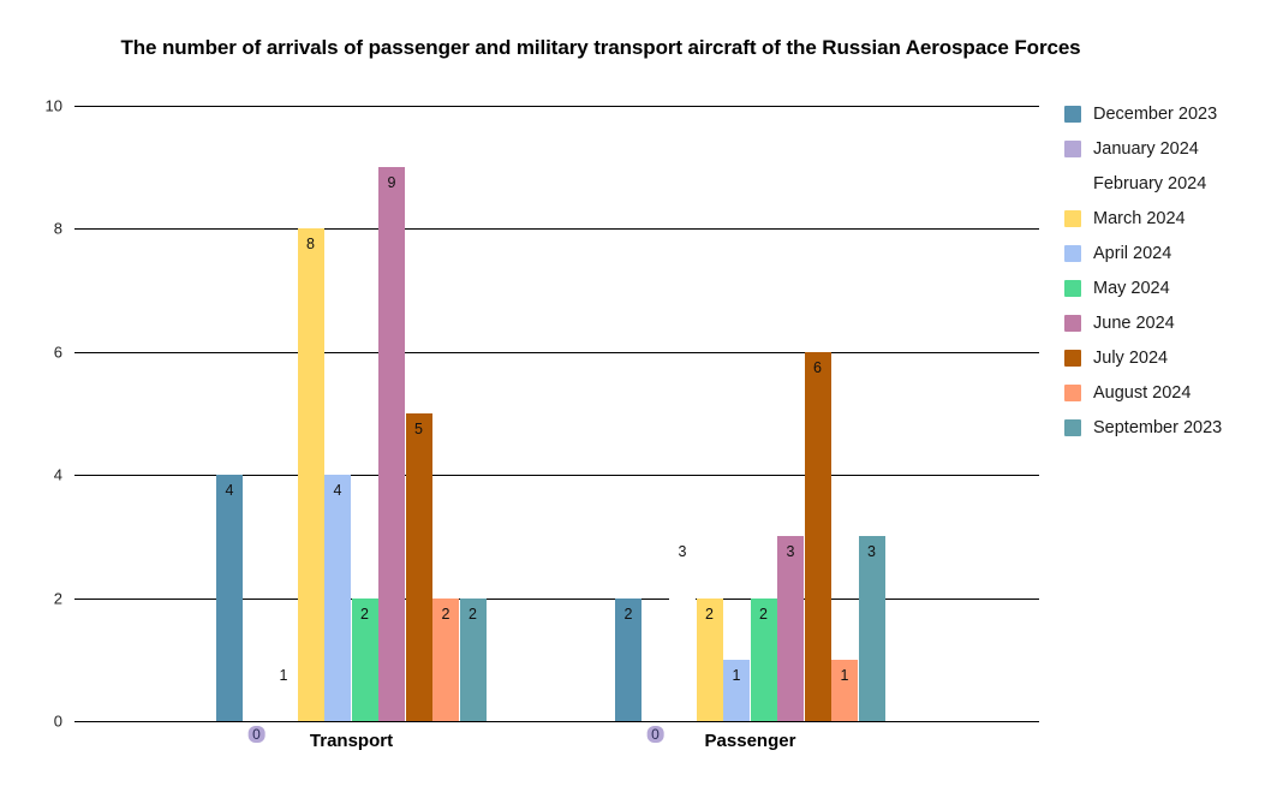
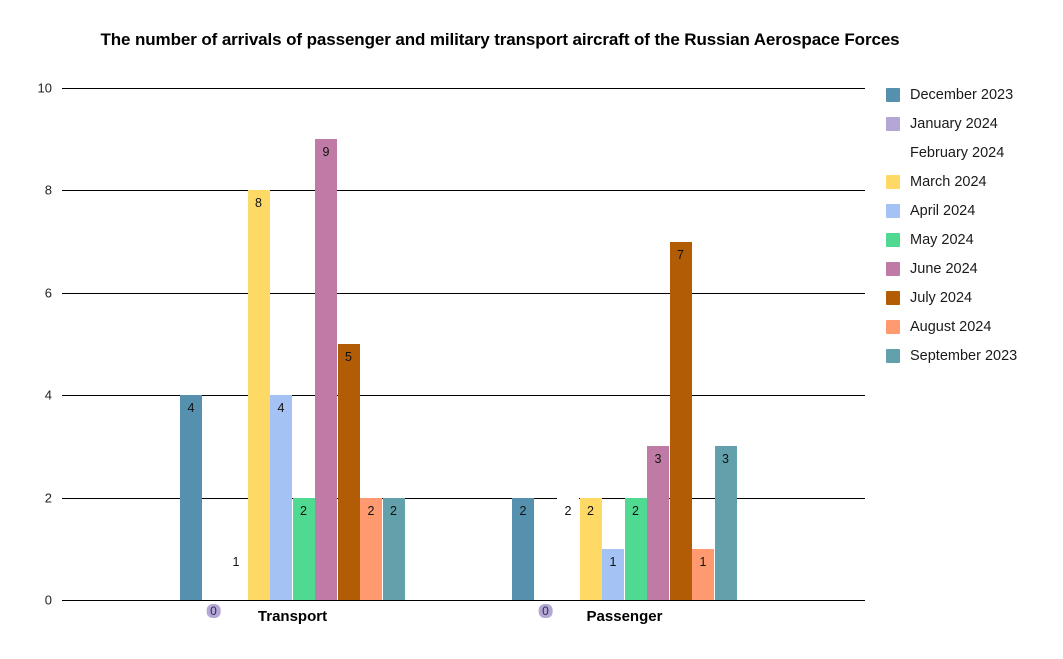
February 2024/Passenger: 3 -> 2
July 2024/Passenger: 6 -> 7
